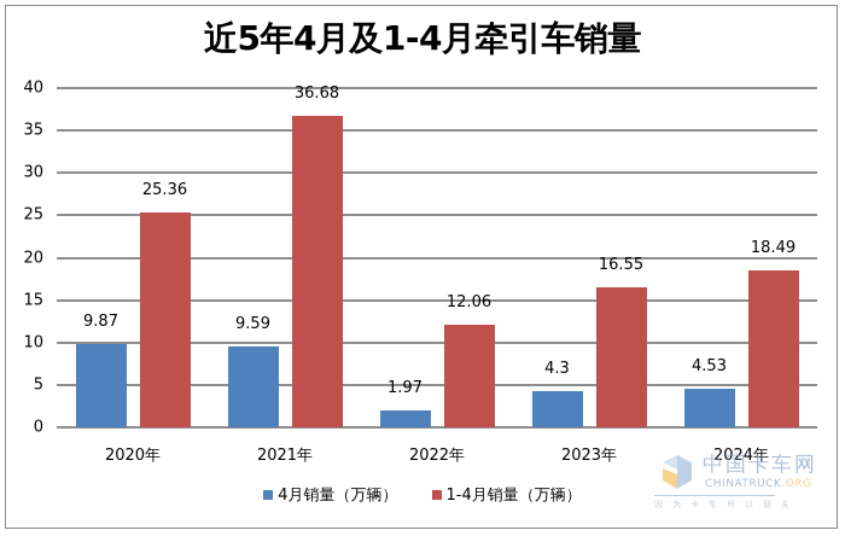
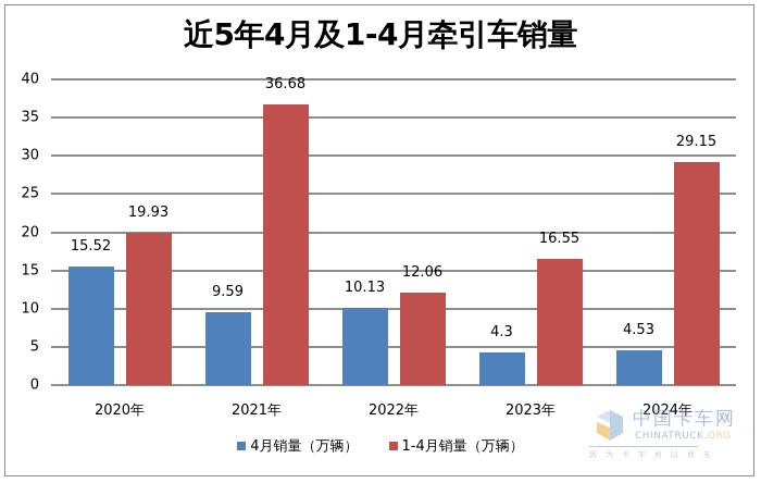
4月销量（万辆）/2020年: 9.87 -> 15.52
1-4月销量（万辆）/2020年: 25.36 -> 19.93
4月销量（万辆）/2022年: 1.97 -> 10.13
1-4月销量（万辆）/2024年: 18.49 -> 29.15
